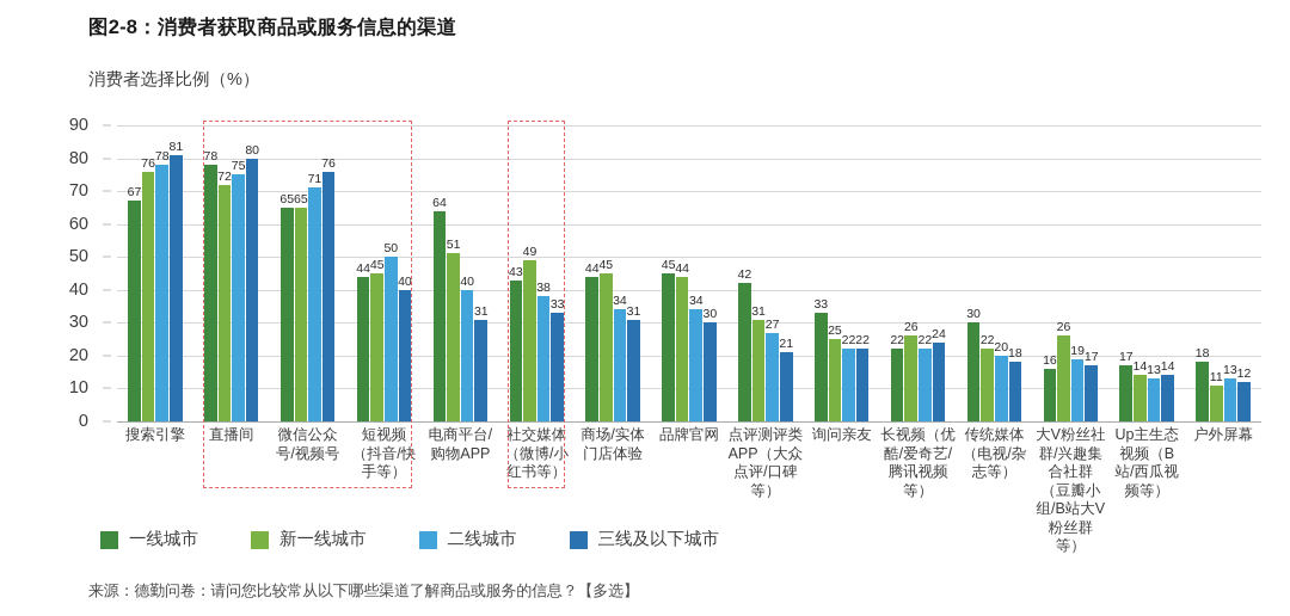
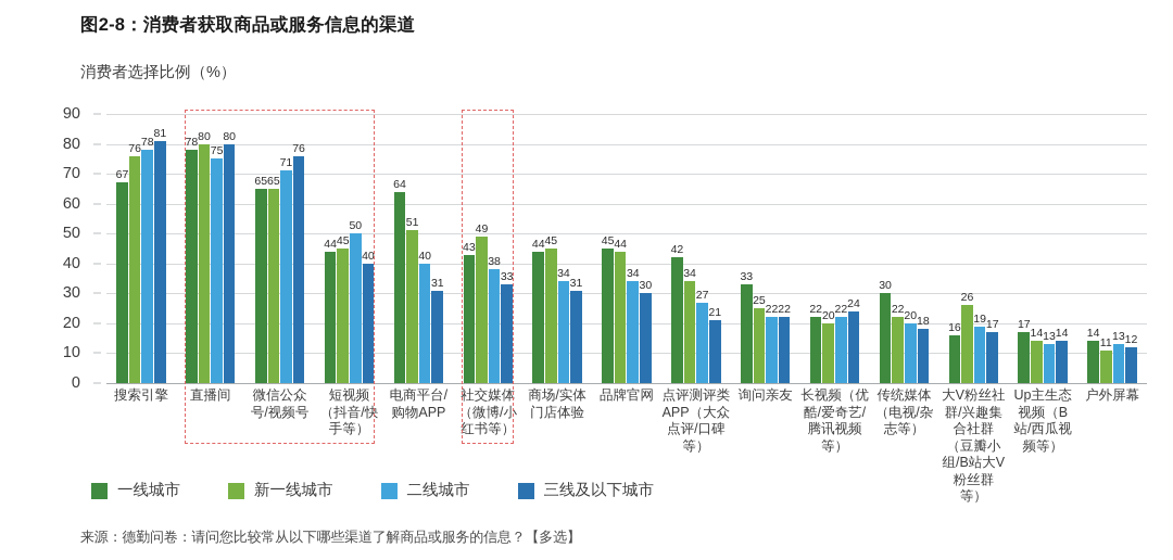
新一线城市/直播间: 72 -> 80
新一线城市/点评测评类APP（大众点评/口碑等）: 31 -> 34
新一线城市/长视频（优酷/爱奇艺/腾讯视频等）: 26 -> 20
一线城市/户外屏幕: 18 -> 14
